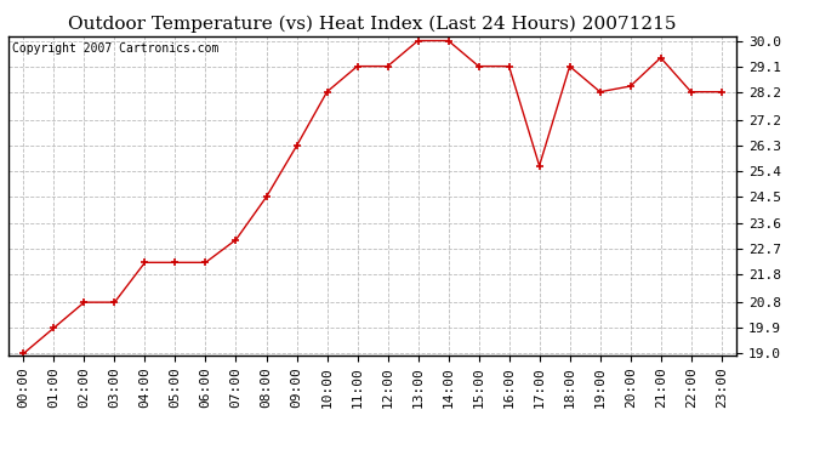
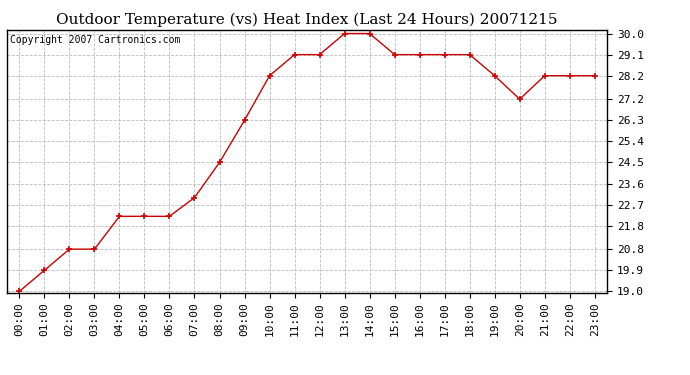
17:00: 25.6 -> 29.1
20:00: 28.4 -> 27.2
21:00: 29.4 -> 28.2
